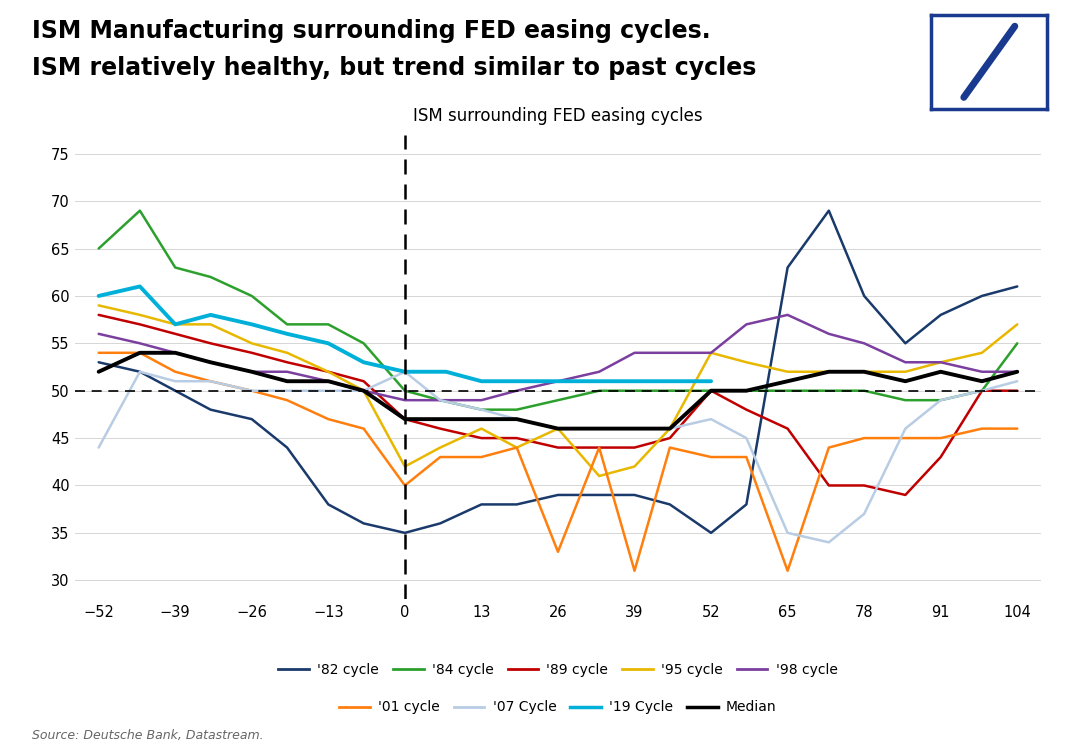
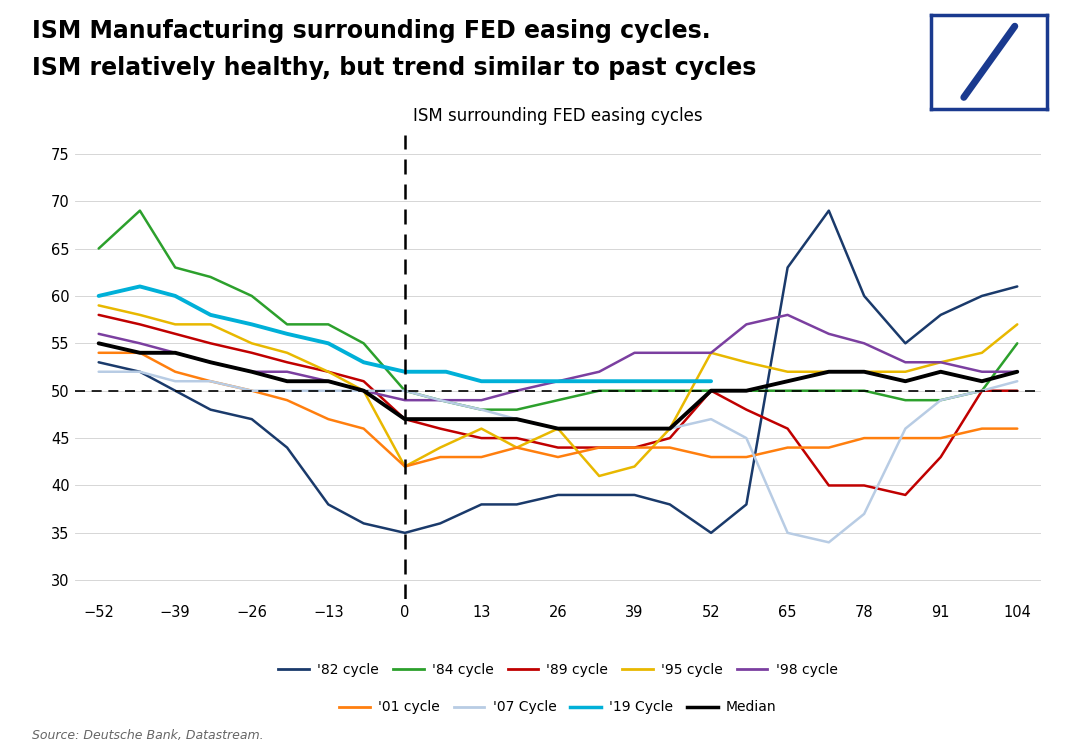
'07 Cycle/−52: 44 -> 52
Median/−52: 52 -> 55
'19 Cycle/−39: 57 -> 60
'01 cycle/0: 40 -> 42
'07 Cycle/0: 52 -> 50
'01 cycle/26: 33 -> 43
'01 cycle/39: 31 -> 44
'01 cycle/65: 31 -> 44
